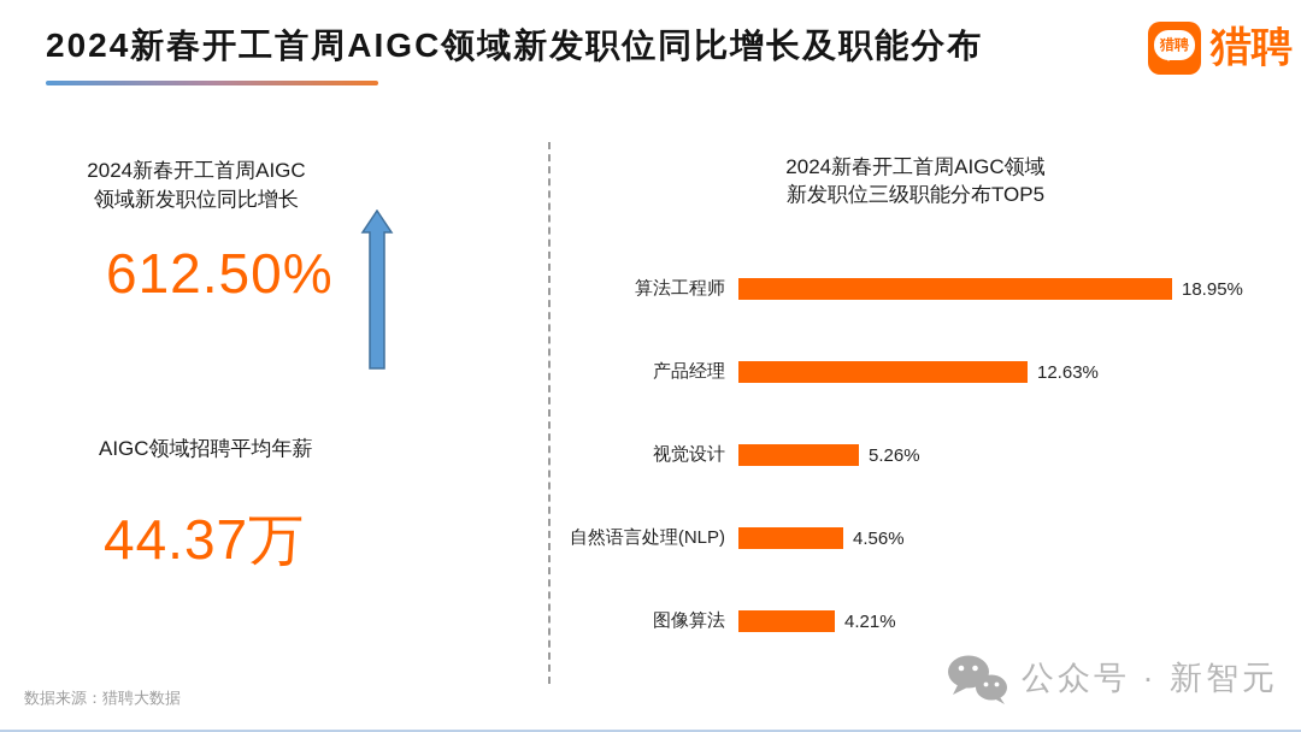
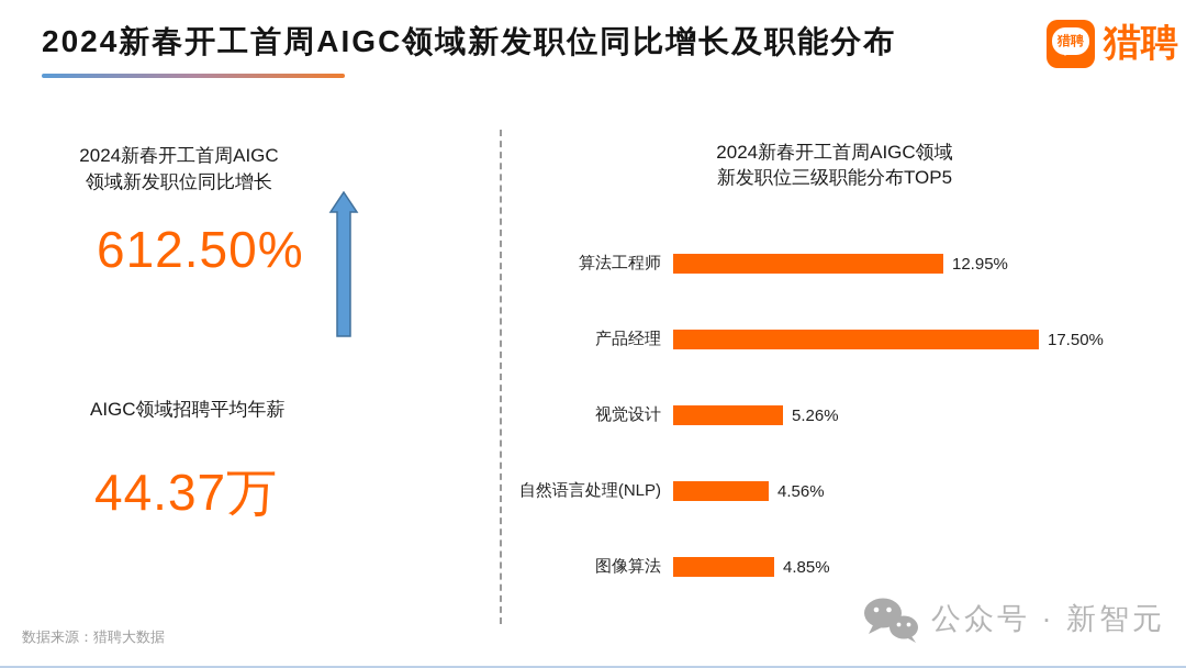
算法工程师: 18.95% -> 12.95%
产品经理: 12.63% -> 17.50%
图像算法: 4.21% -> 4.85%
